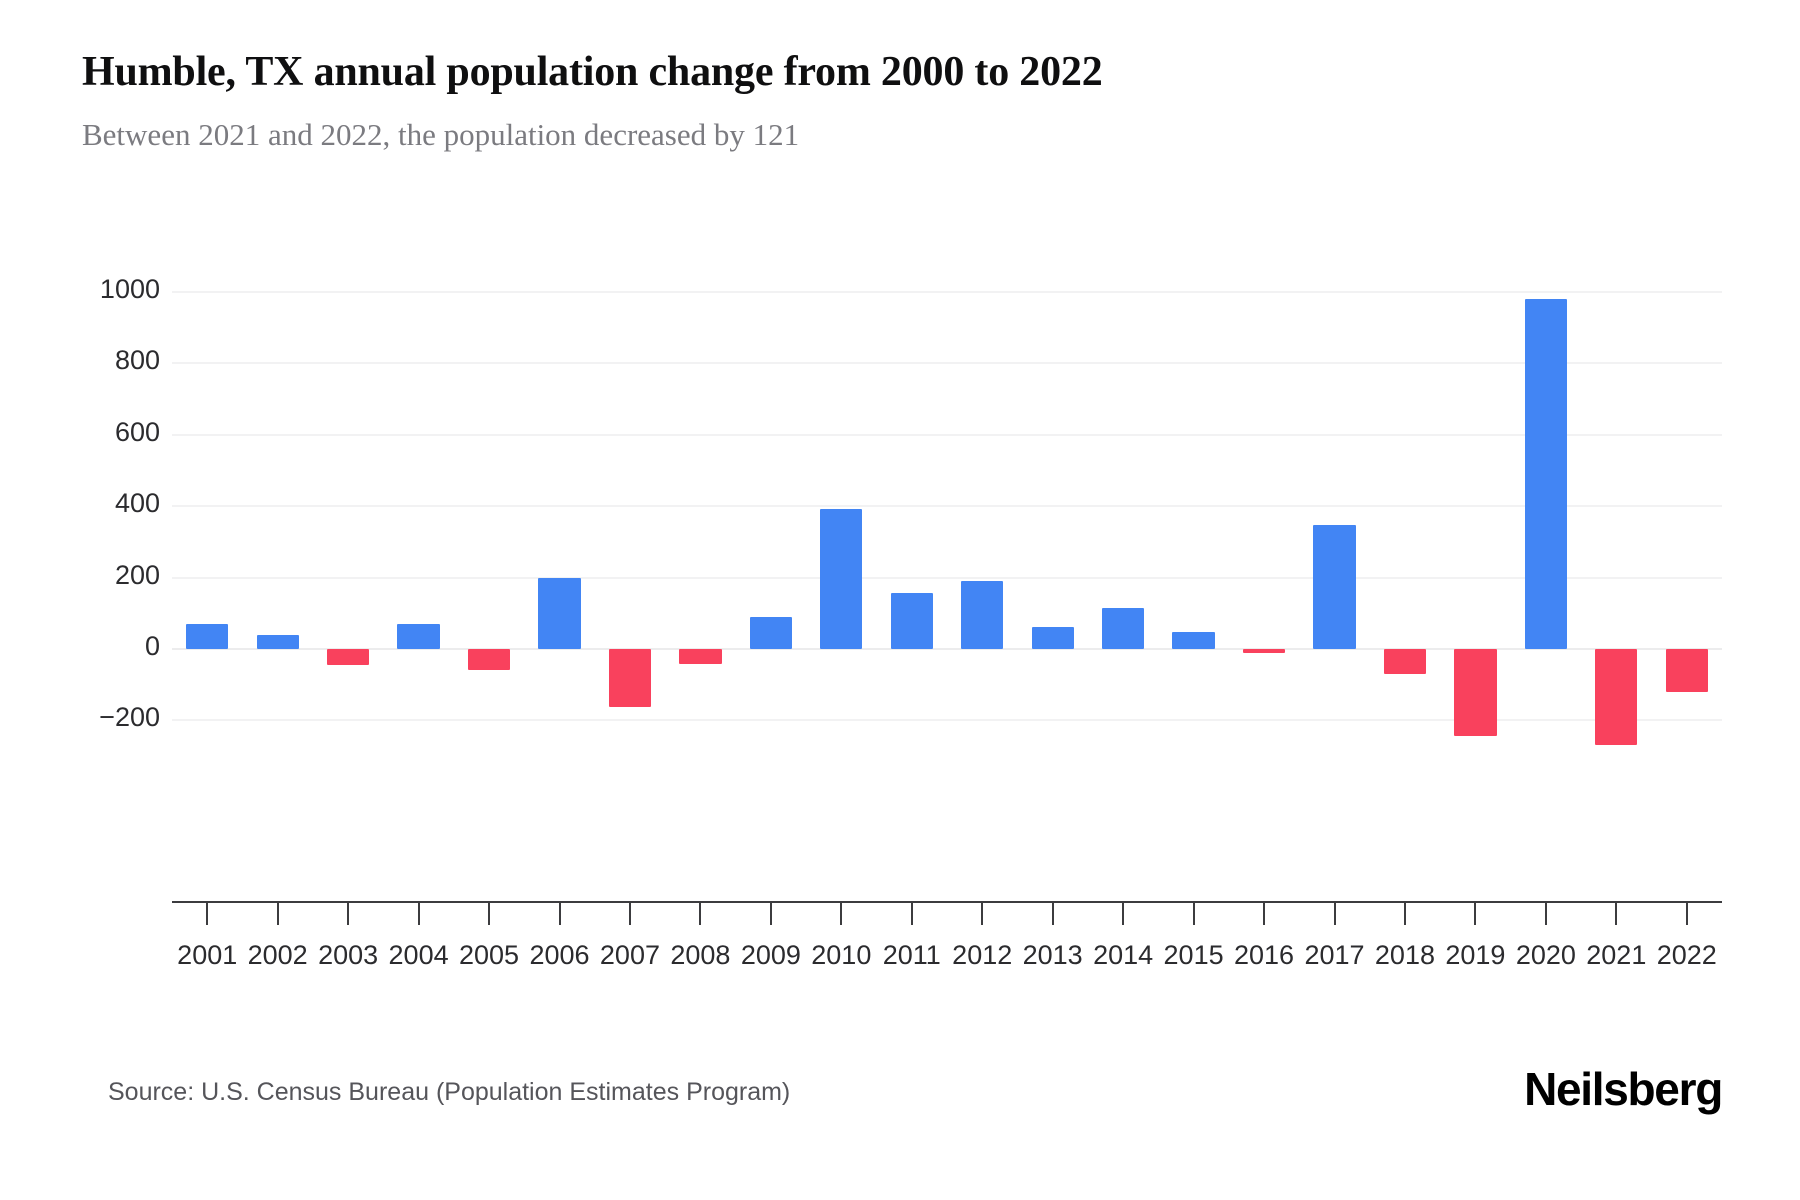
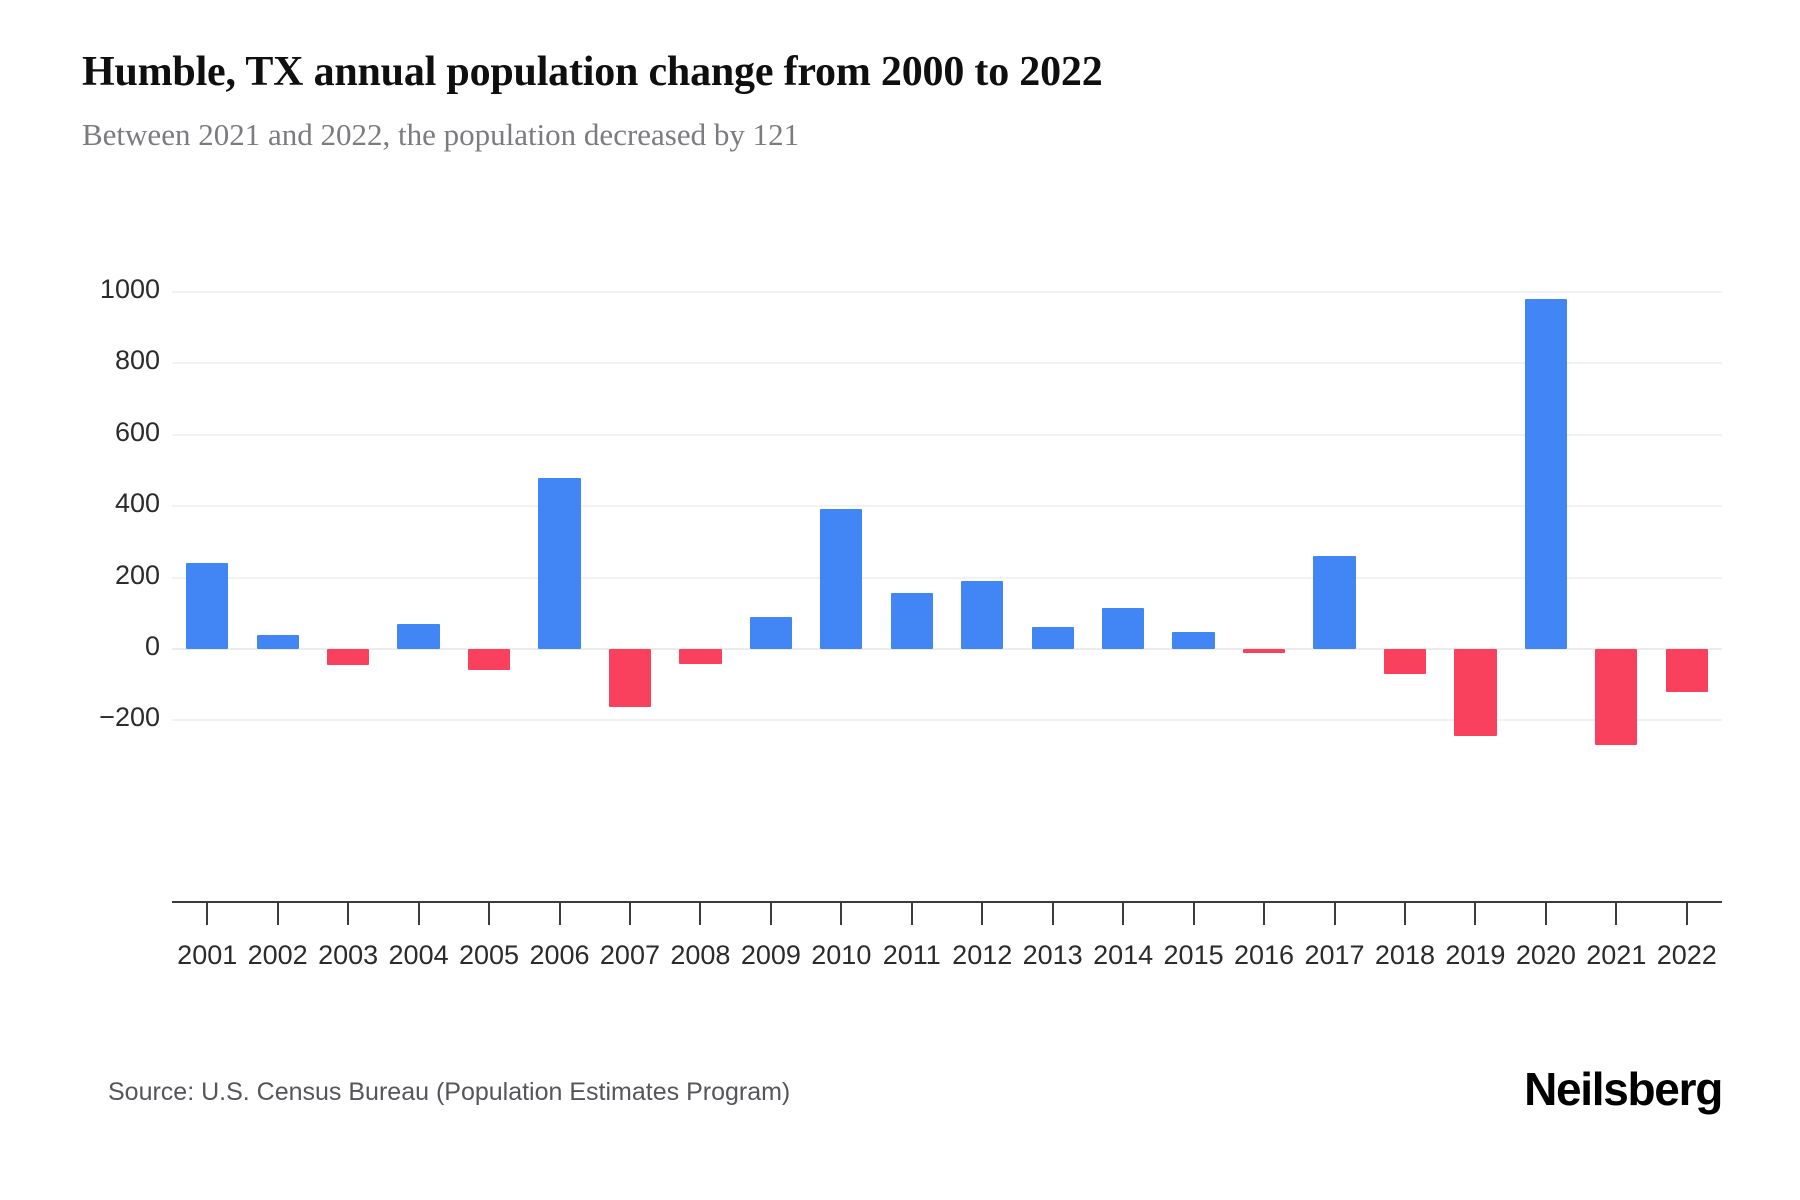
2001: 70 -> 240
2006: 200 -> 480
2017: 350 -> 260
